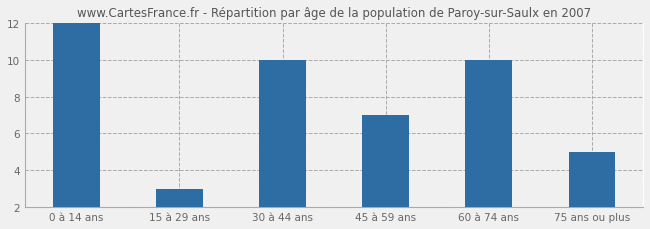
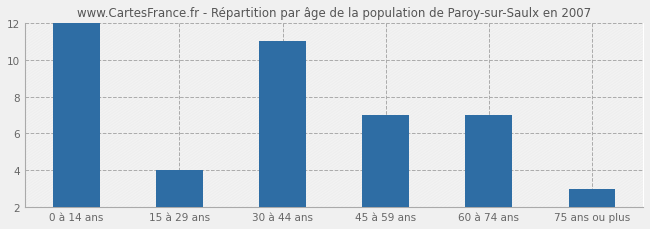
15 à 29 ans: 3 -> 4
30 à 44 ans: 10 -> 11
60 à 74 ans: 10 -> 7
75 ans ou plus: 5 -> 3
